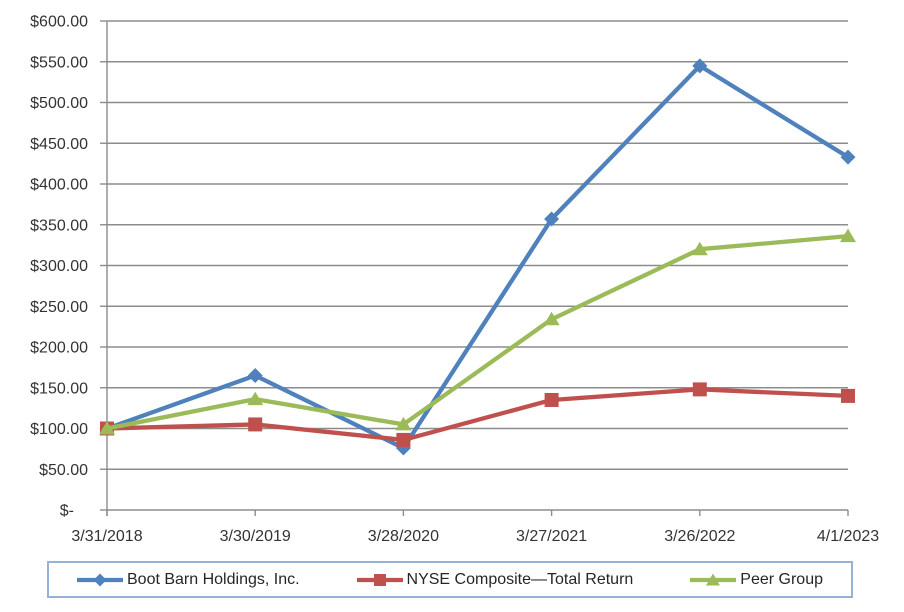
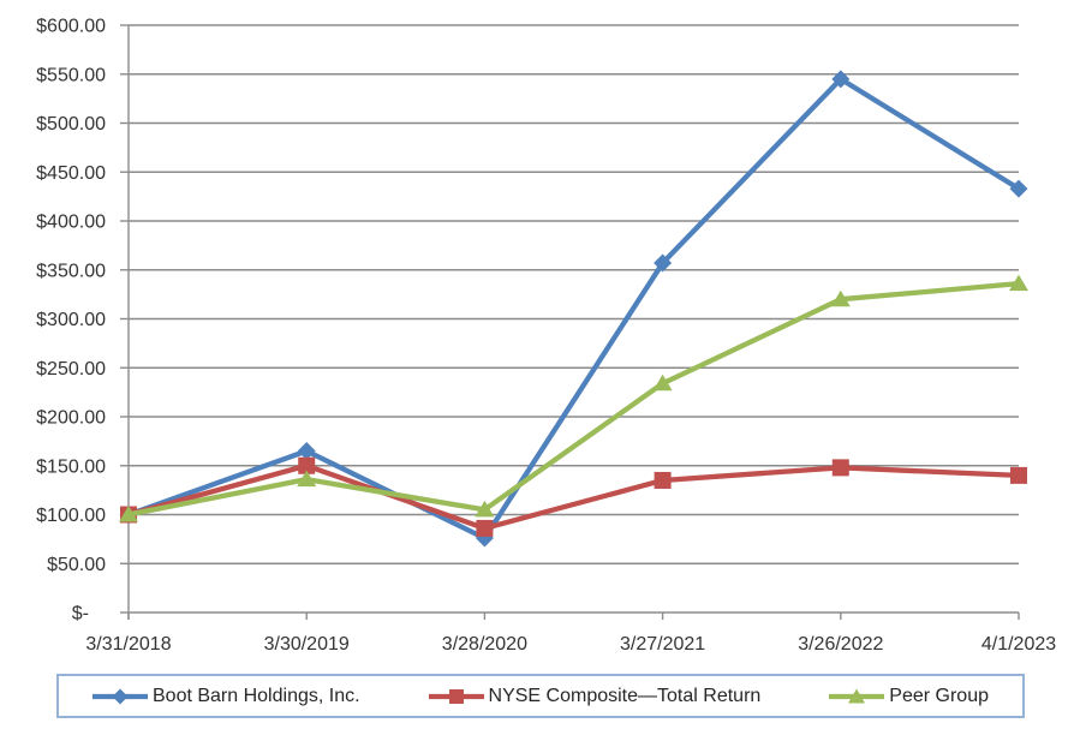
NYSE Composite—Total Return/3/30/2019: $100 -> $150
